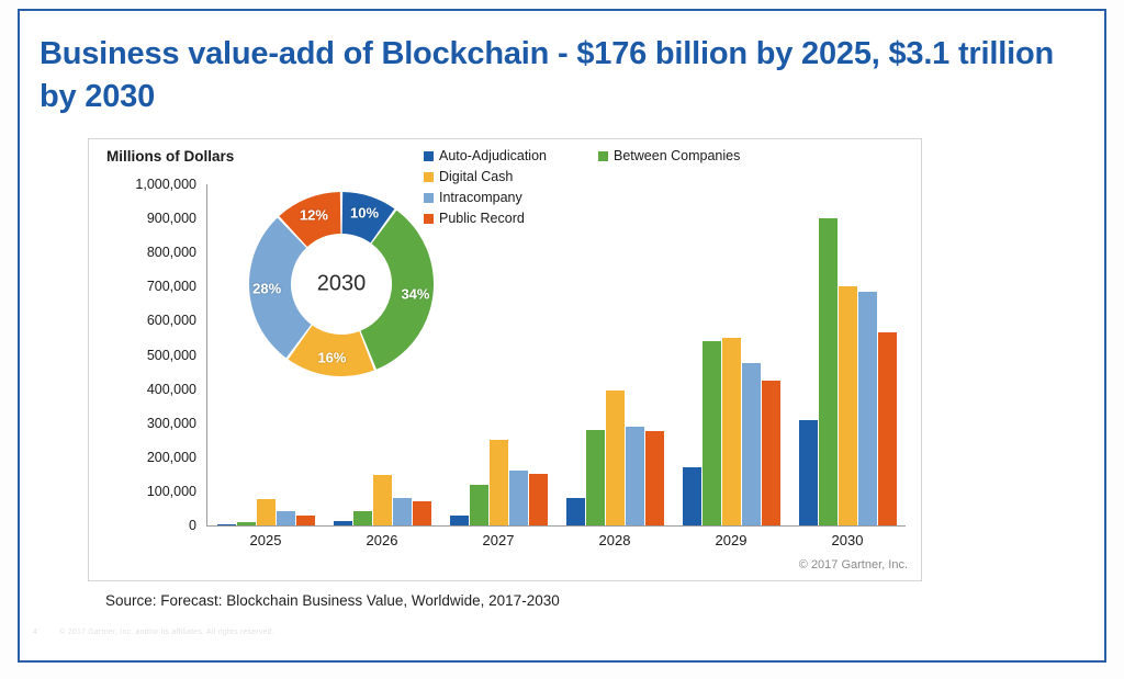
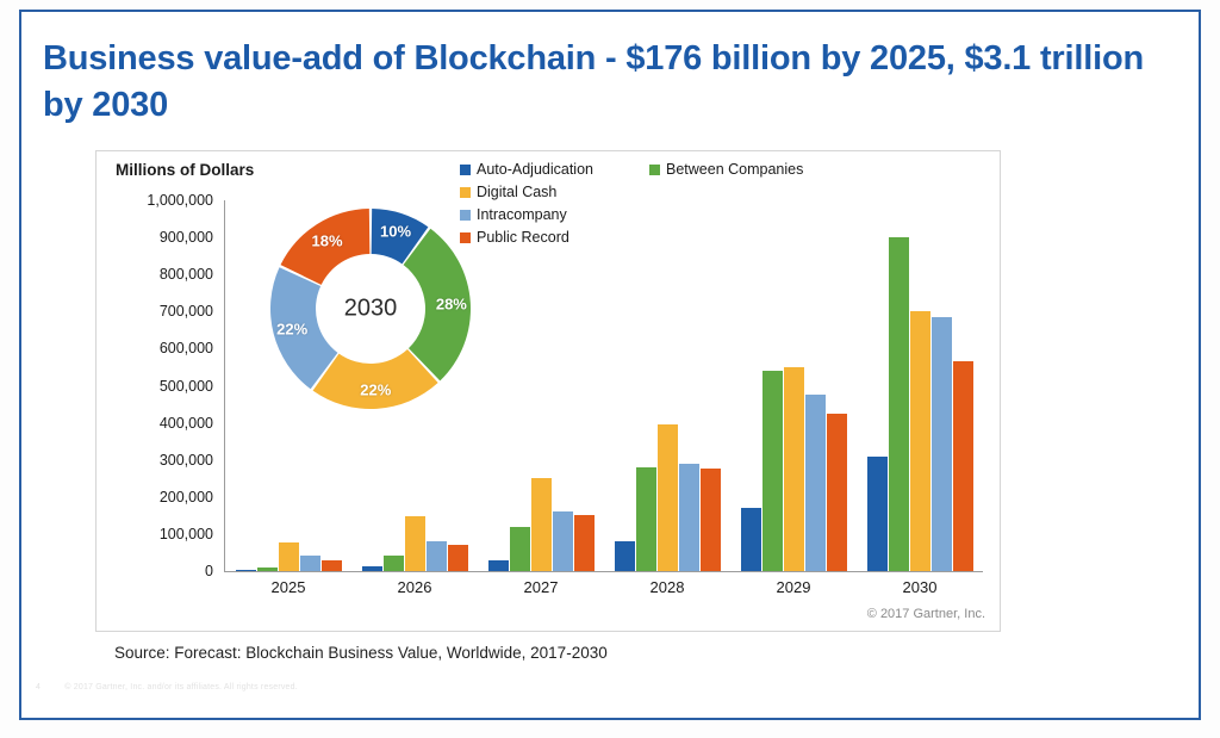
2030/Between Companies: 34% -> 28%
2030/Digital Cash: 16% -> 22%
2030/Intracompany: 28% -> 22%
2030/Public Record: 12% -> 18%
